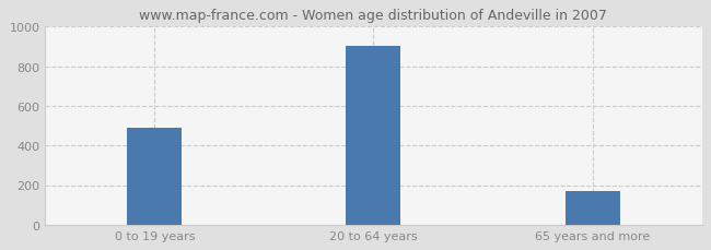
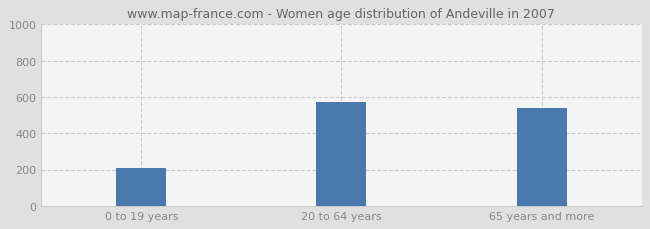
0 to 19 years: 490 -> 210
20 to 64 years: 900 -> 570
65 years and more: 170 -> 540
